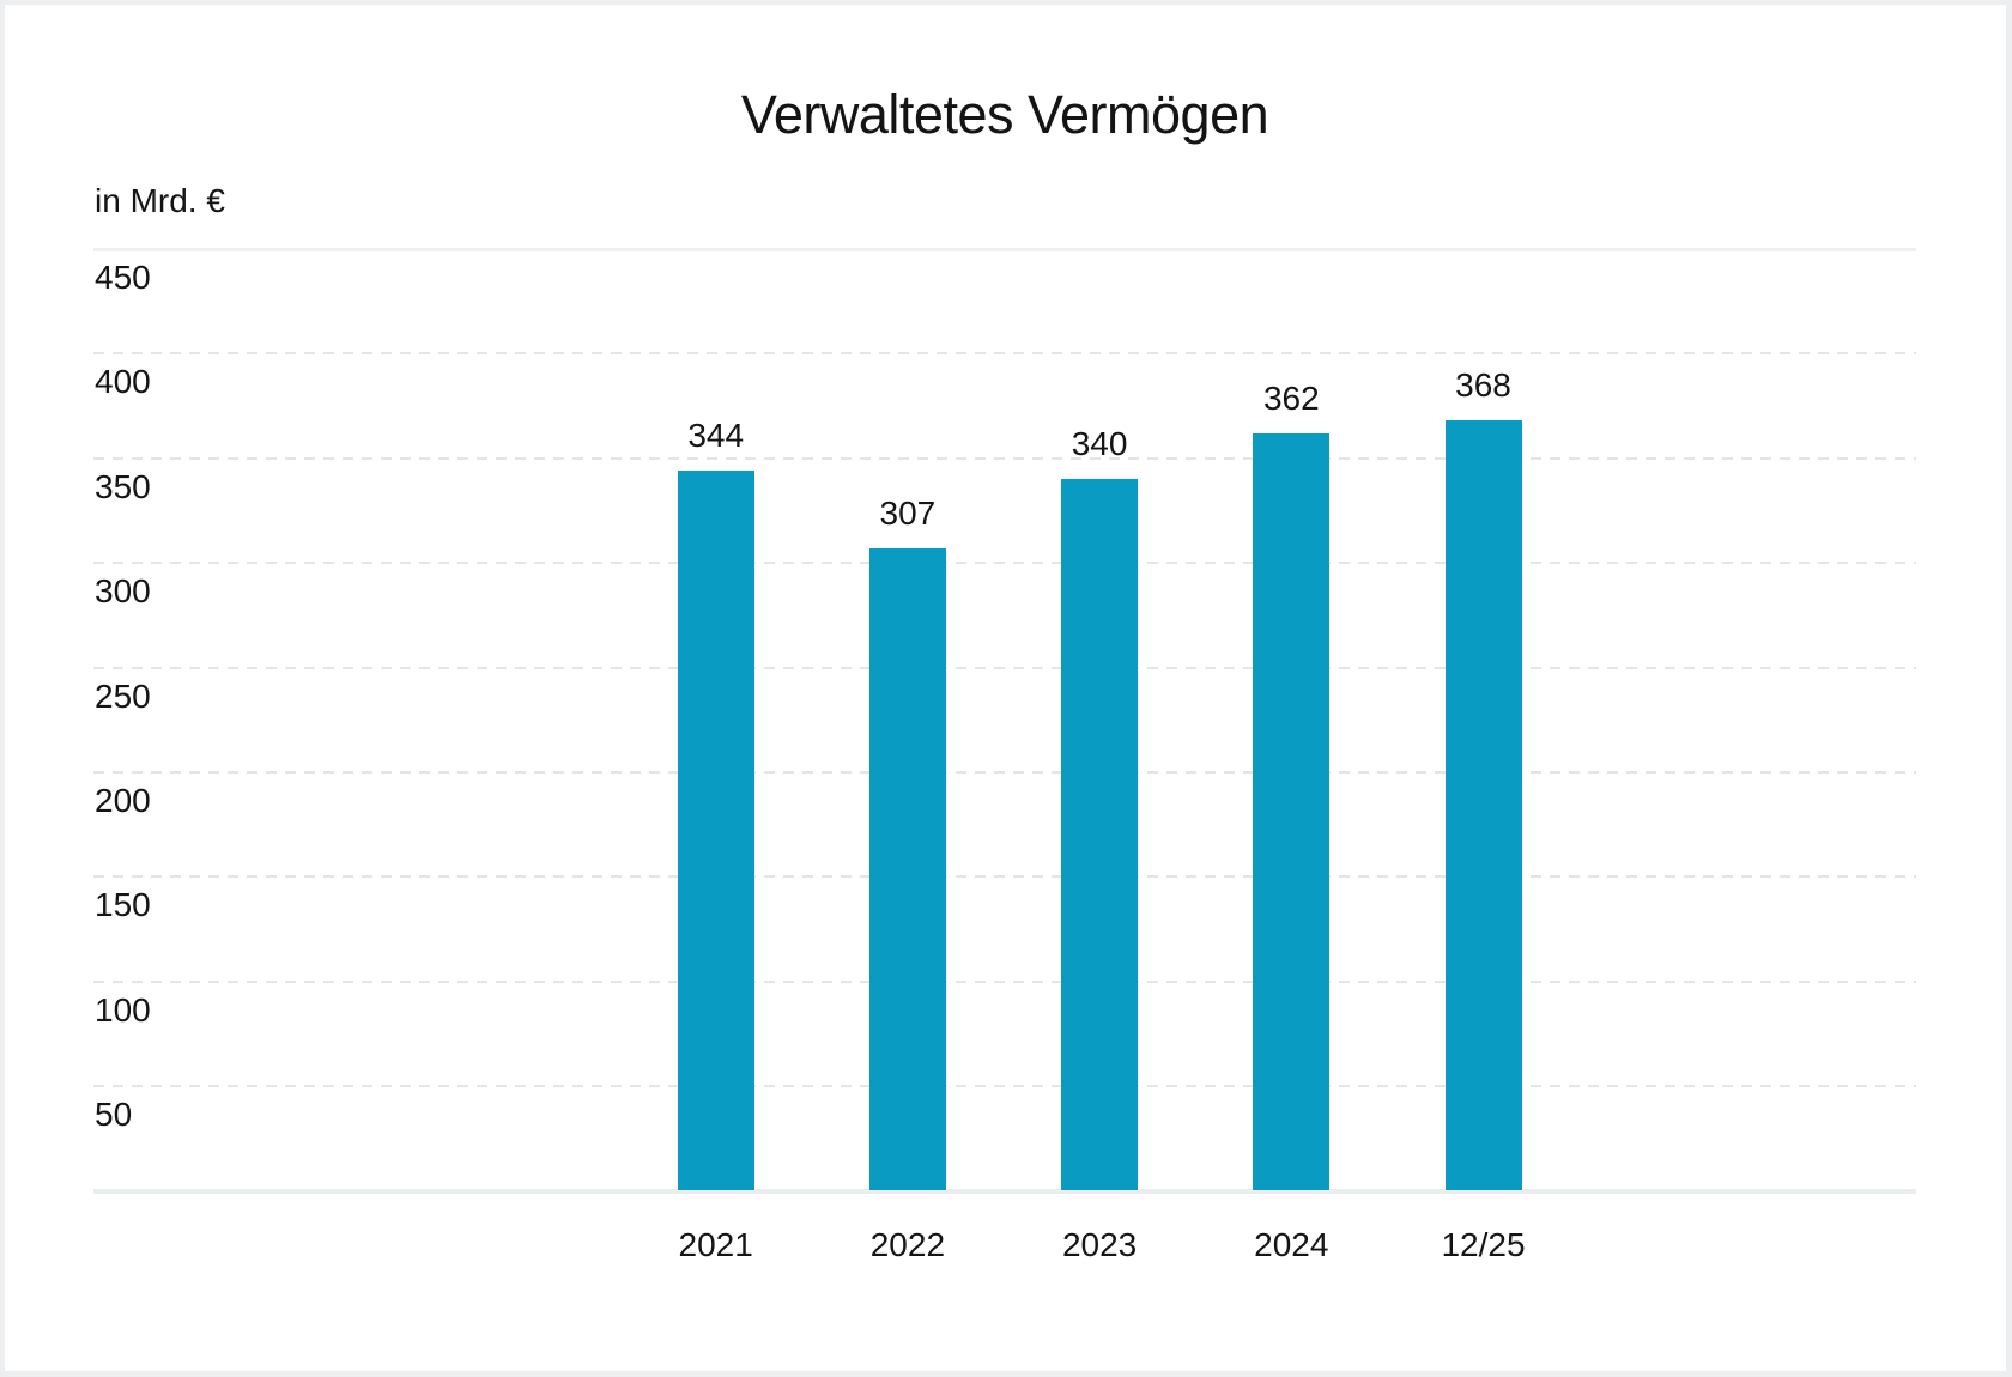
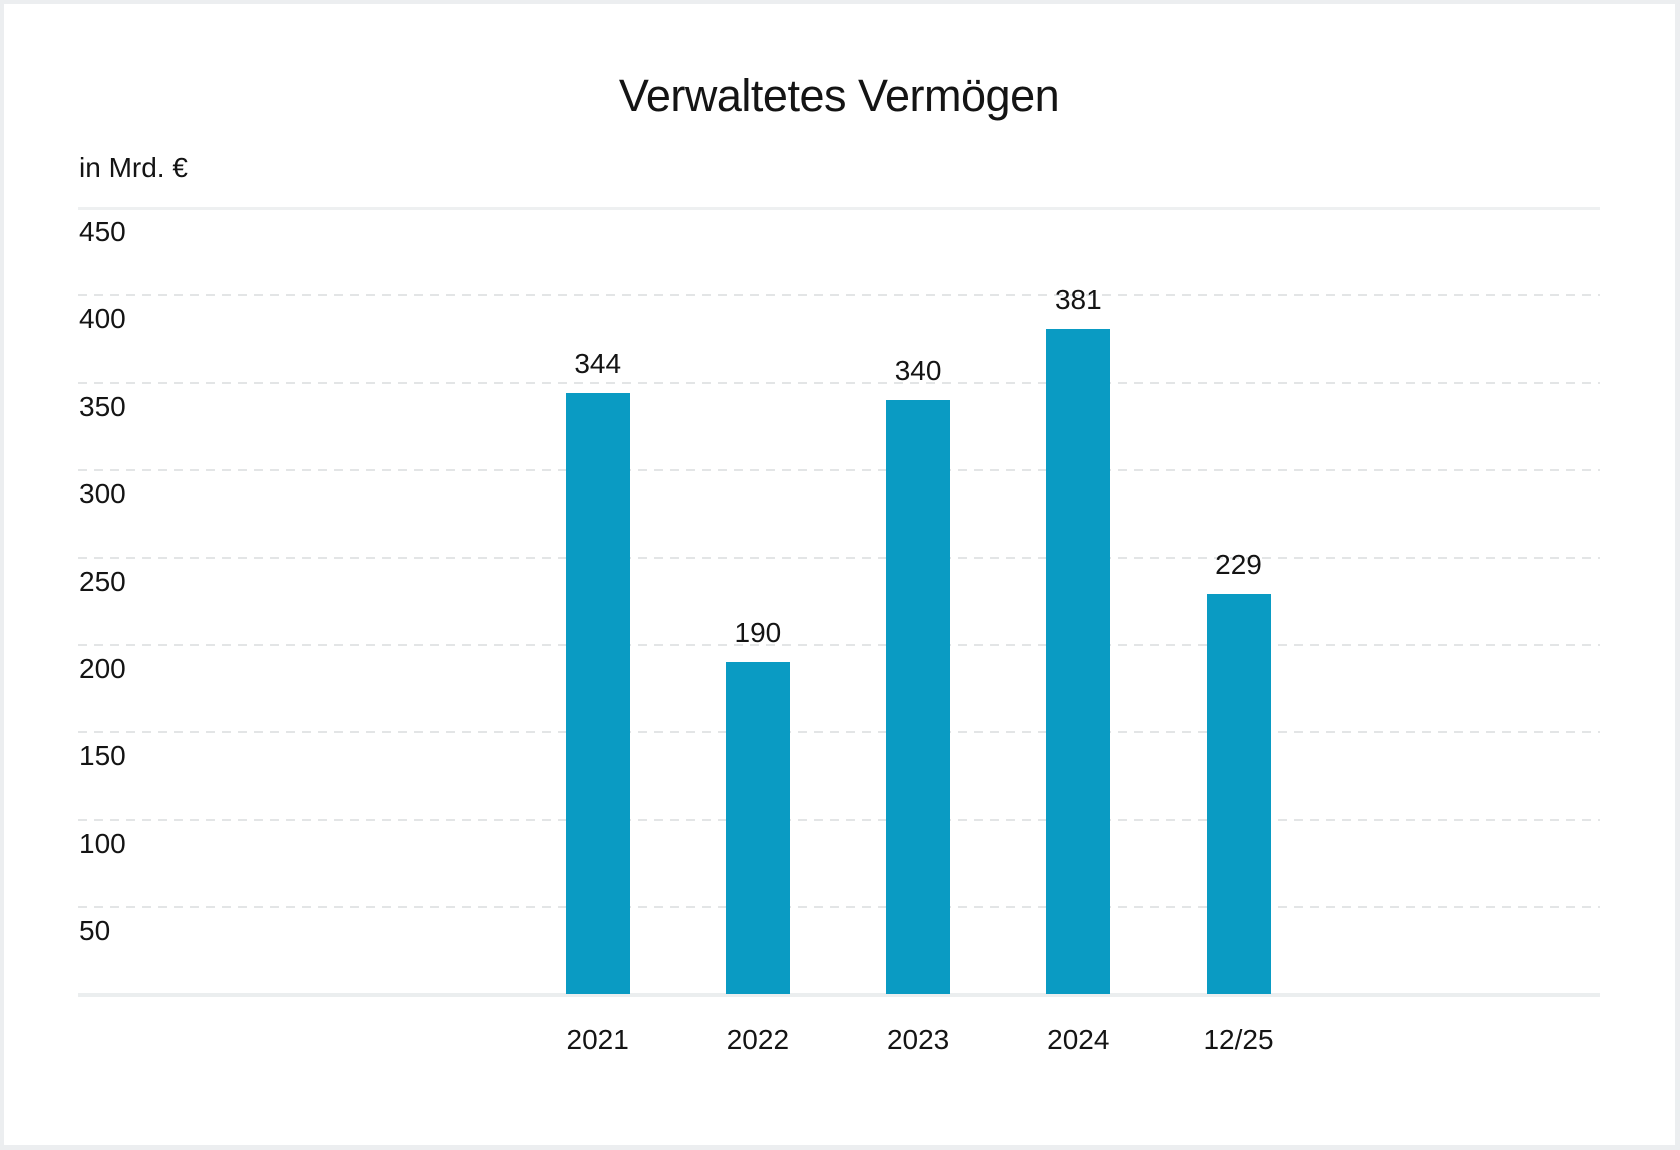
2022: 307 -> 190
2024: 362 -> 381
12/25: 368 -> 229
